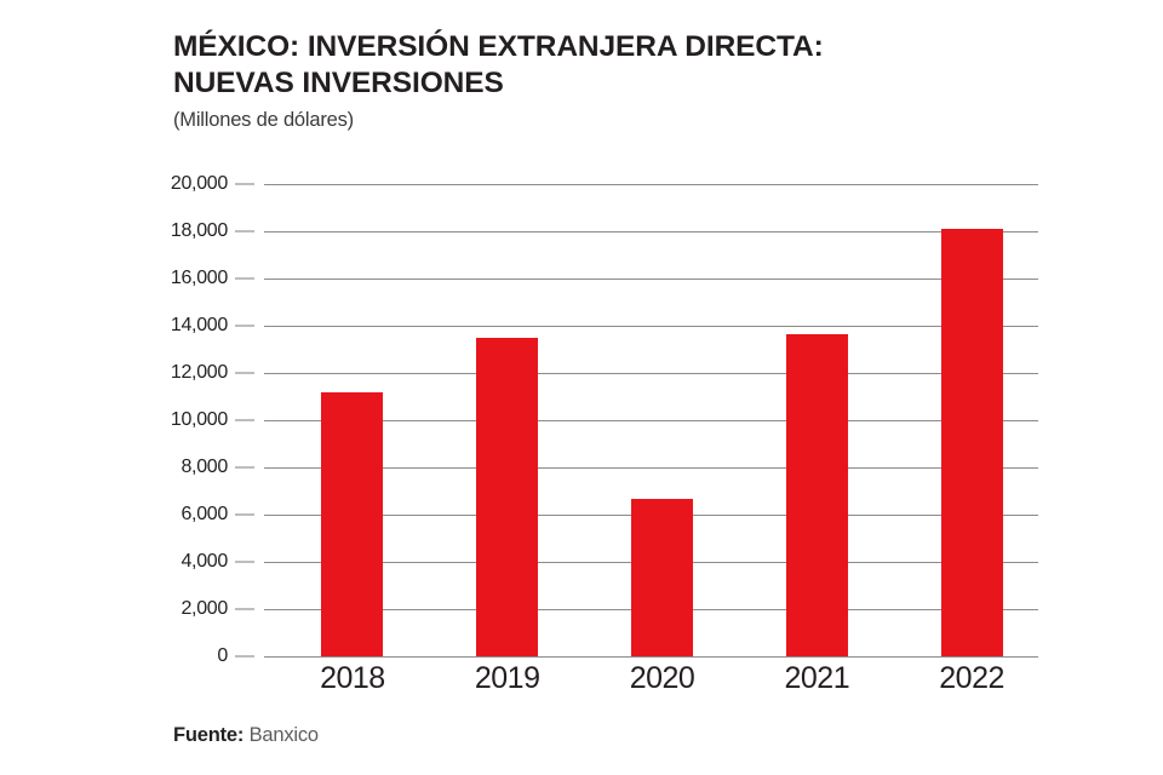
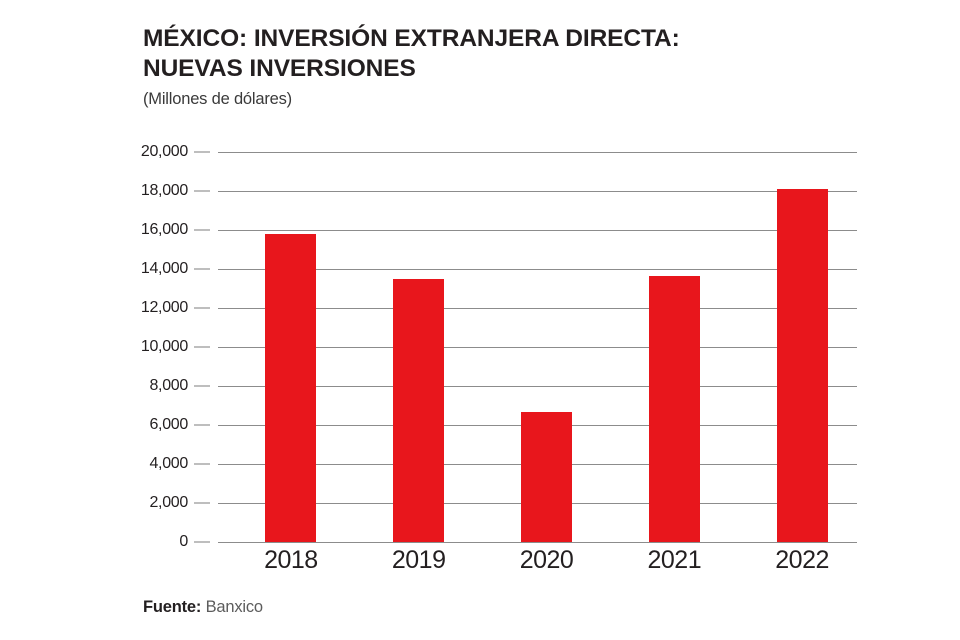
2018: 11200 -> 15800
